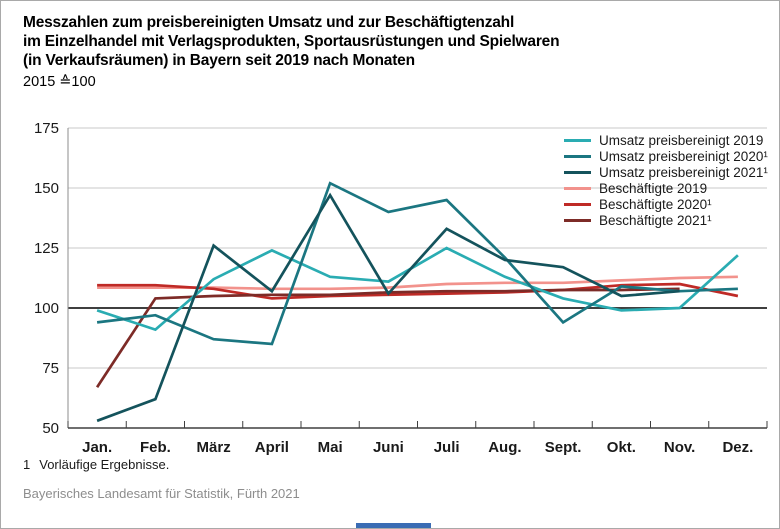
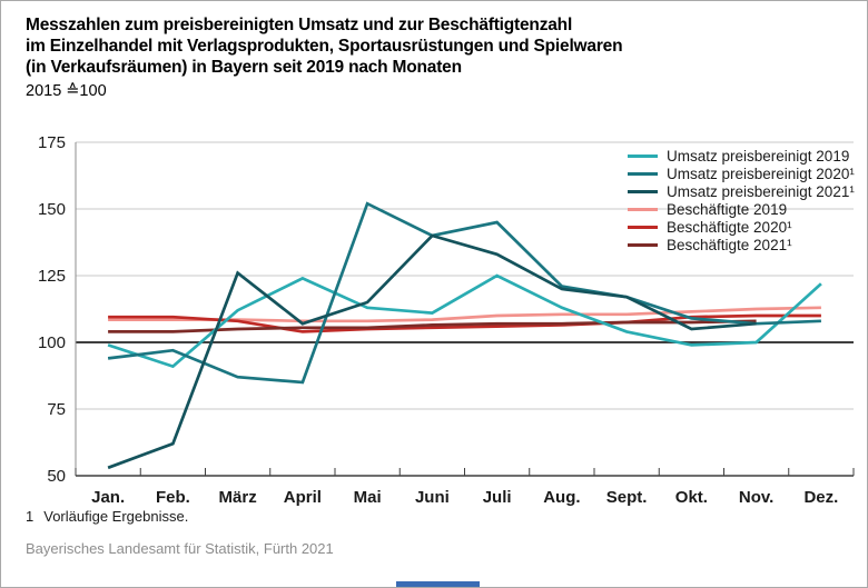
Beschäftigte 2021¹/Jan.: 67 -> 104
Umsatz preisbereinigt 2021¹/Mai: 147 -> 115
Umsatz preisbereinigt 2021¹/Juni: 106 -> 140
Umsatz preisbereinigt 2020¹/Sept.: 94 -> 117
Beschäftigte 2020¹/Dez.: 105 -> 110
